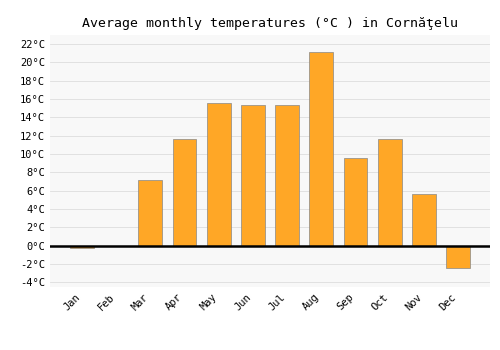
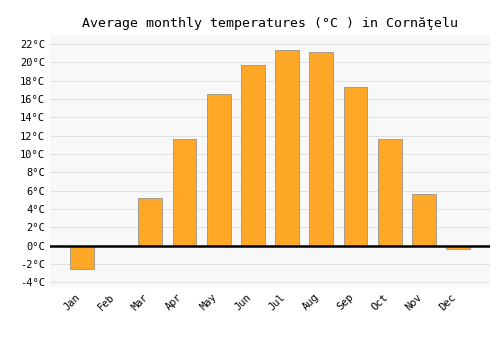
Jan: -0.2°C -> -2.5°C
Mar: 7.2°C -> 5.2°C
May: 15.6°C -> 16.6°C
Jun: 15.4°C -> 19.7°C
Jul: 15.4°C -> 21.4°C
Sep: 9.6°C -> 17.3°C
Dec: -2.4°C -> -0.3°C
